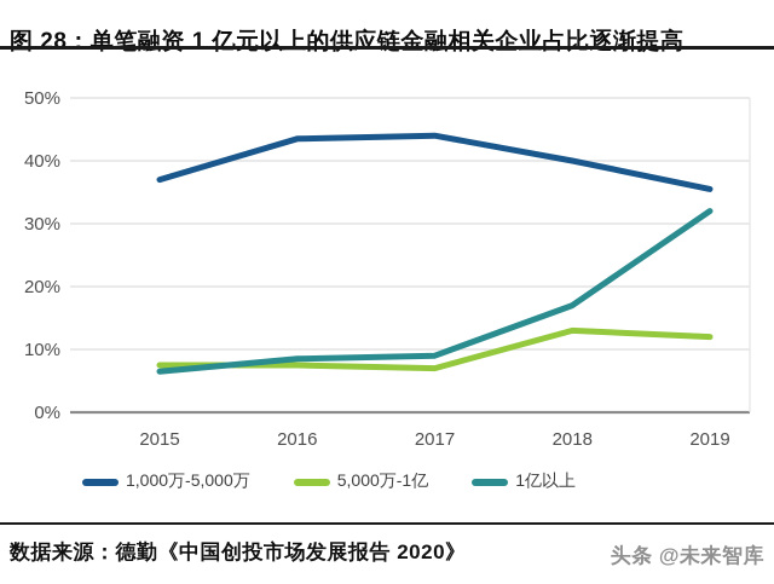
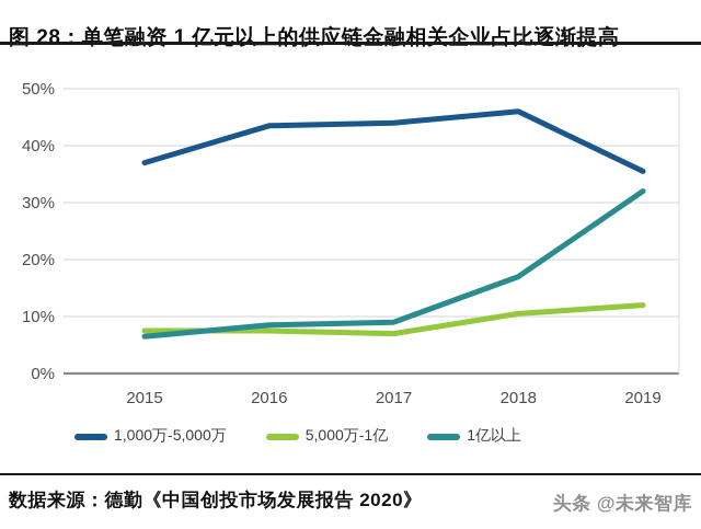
1,000万-5,000万/2018: 40% -> 46%
5,000万-1亿/2018: 13% -> 10%
